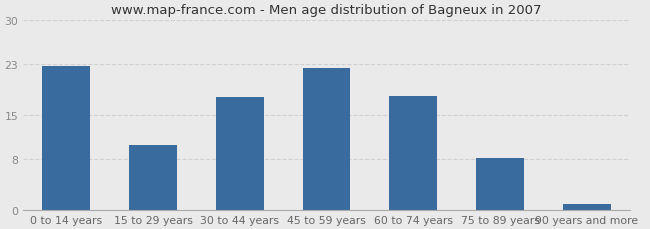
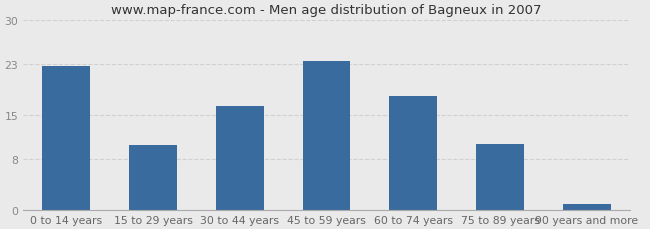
30 to 44 years: 17.8 -> 16.5
45 to 59 years: 22.4 -> 23.5
75 to 89 years: 8.2 -> 10.5
